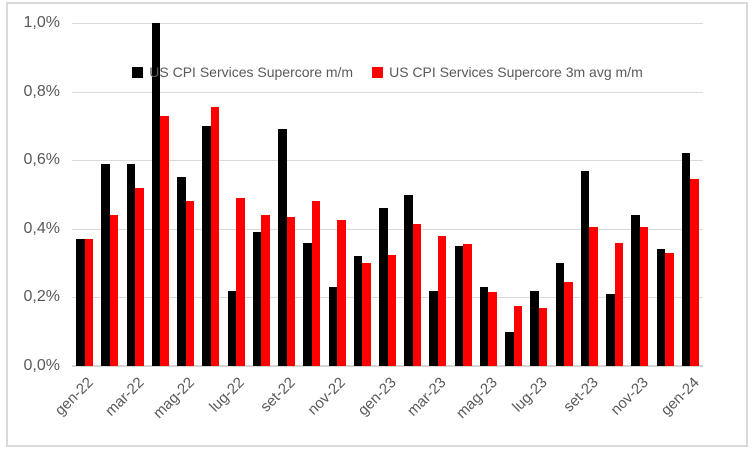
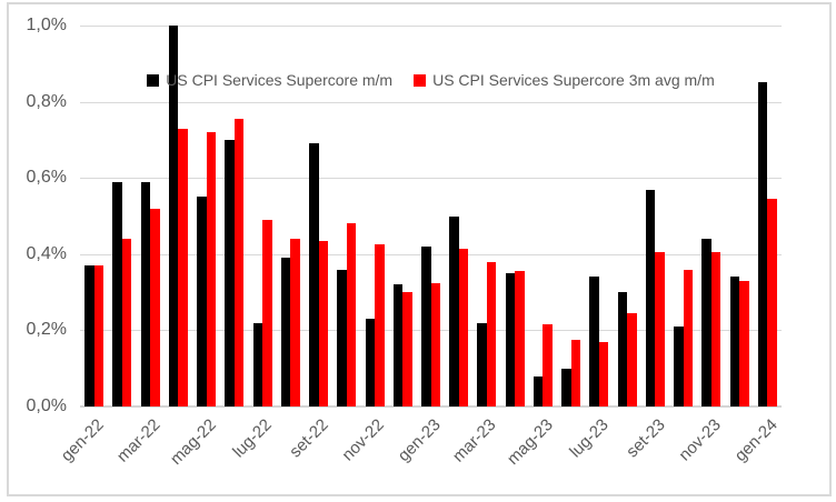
US CPI Services Supercore 3m avg m/m/mag-22: 0,48% -> 0,72%
US CPI Services Supercore m/m/gen-23: 0,46% -> 0,42%
US CPI Services Supercore m/m/mag-23: 0,23% -> 0,08%
US CPI Services Supercore m/m/lug-23: 0,22% -> 0,34%
US CPI Services Supercore m/m/gen-24: 0,62% -> 0,85%
